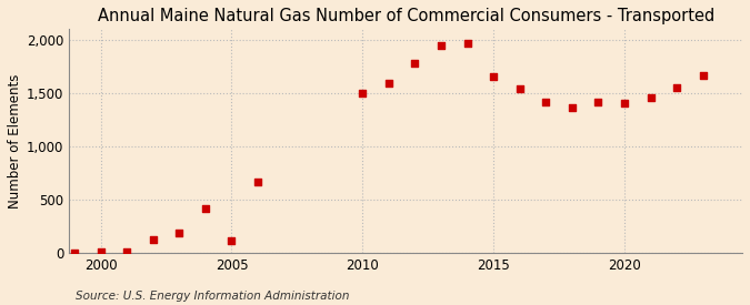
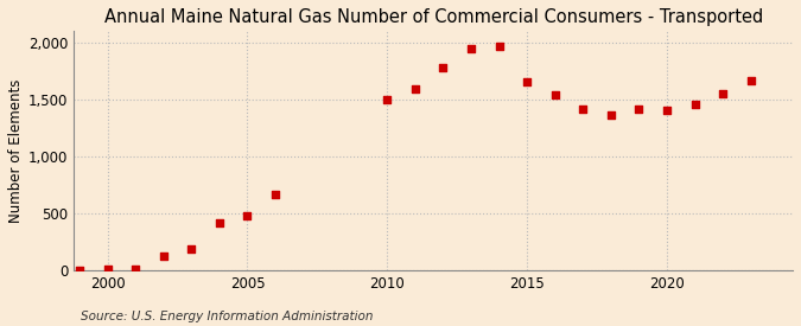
2005: 120 -> 480
